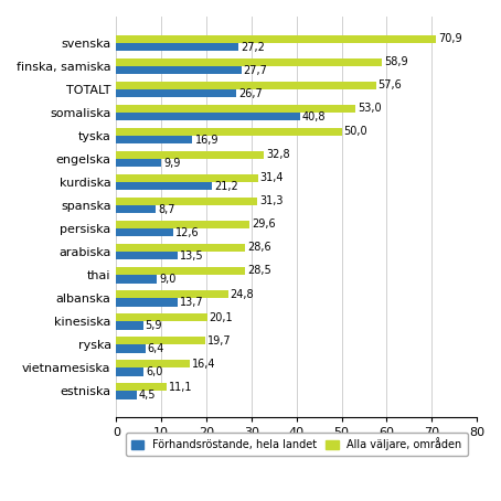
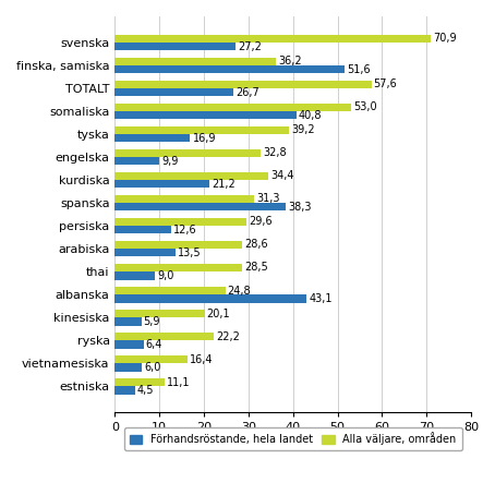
Alla väljare, områden/finska, samiska: 58,9 -> 36,2
Förhandsröstande, hela landet/finska, samiska: 27,7 -> 51,6
Alla väljare, områden/tyska: 50,0 -> 39,2
Alla väljare, områden/kurdiska: 31,4 -> 34,4
Förhandsröstande, hela landet/spanska: 8,7 -> 38,3
Förhandsröstande, hela landet/albanska: 13,7 -> 43,1
Alla väljare, områden/ryska: 19,7 -> 22,2
